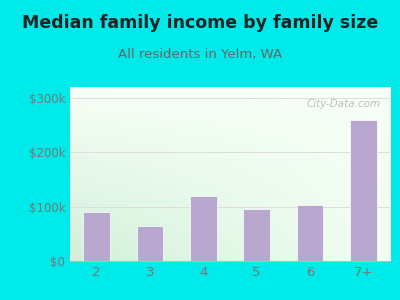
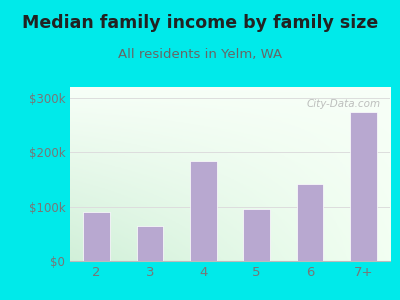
4: $120k -> $184k
6: $103k -> $142k
7+: $260k -> $274k
